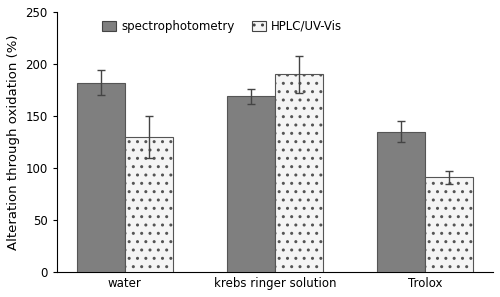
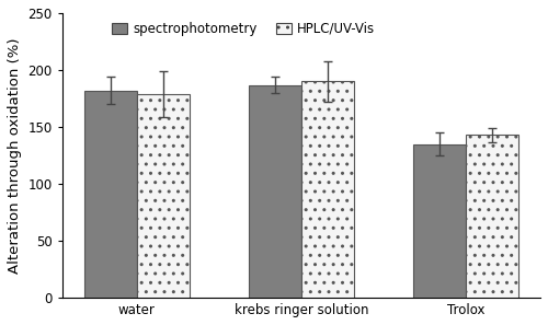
HPLC/UV-Vis/water: 130 -> 179
spectrophotometry/krebs ringer solution: 169 -> 187
HPLC/UV-Vis/Trolox: 91 -> 143
